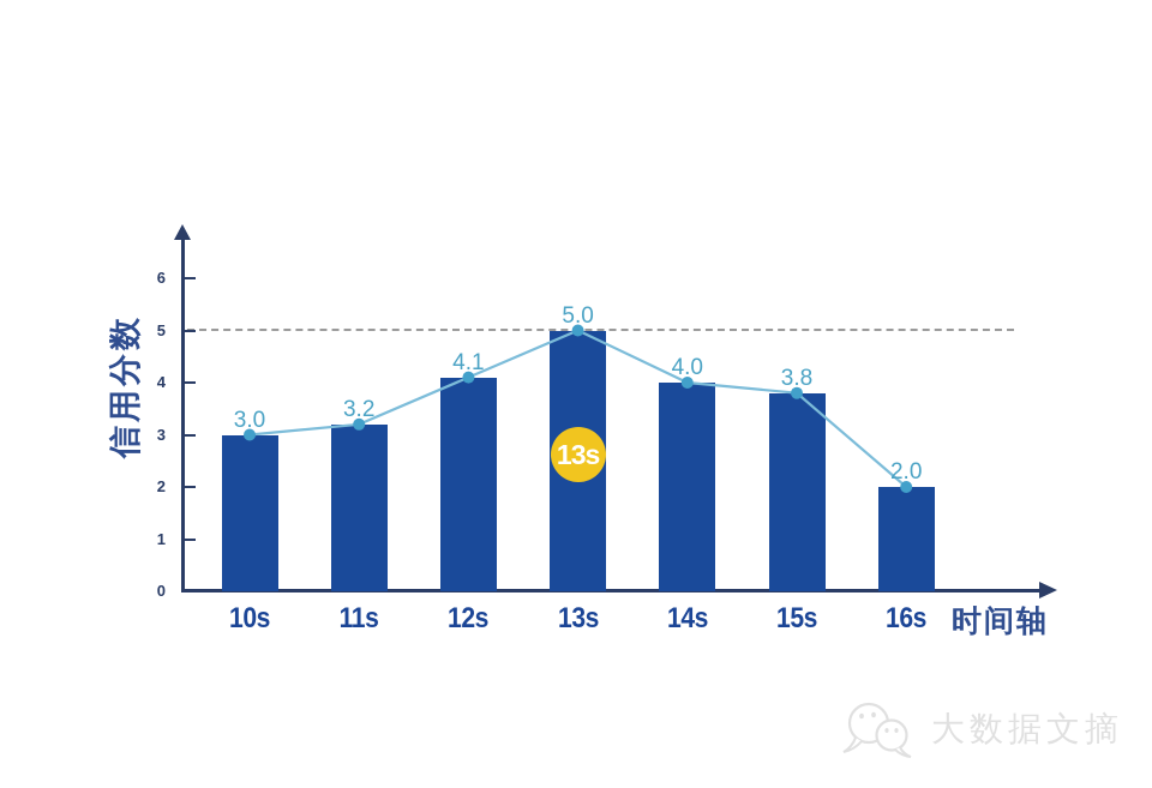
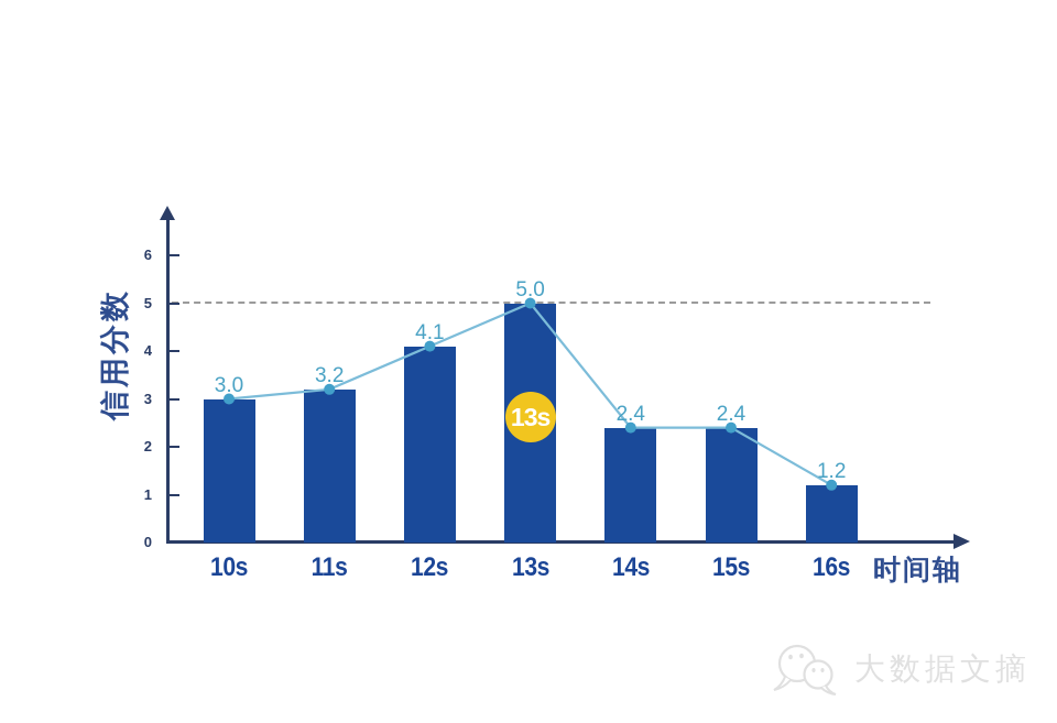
14s: 4.0 -> 2.4
15s: 3.8 -> 2.4
16s: 2.0 -> 1.2
